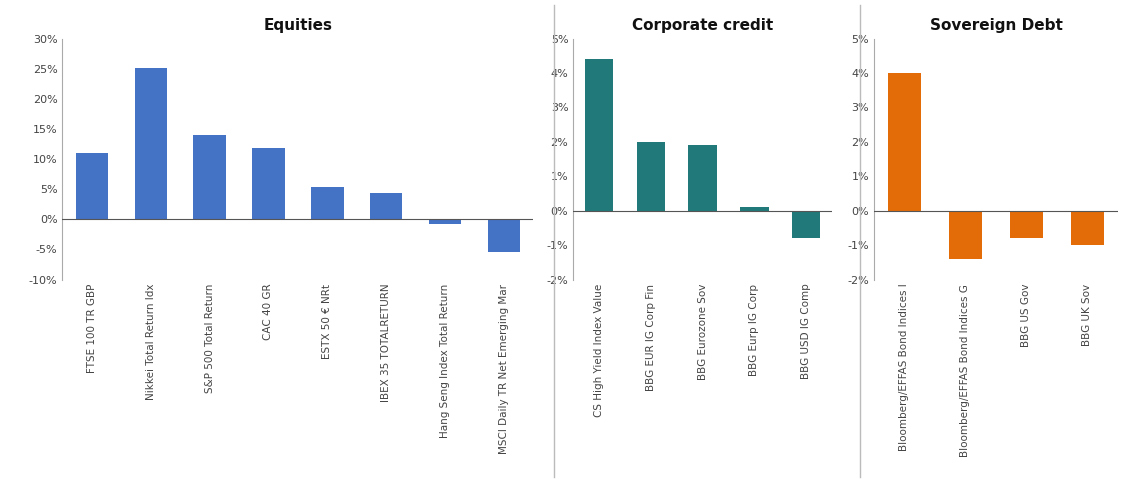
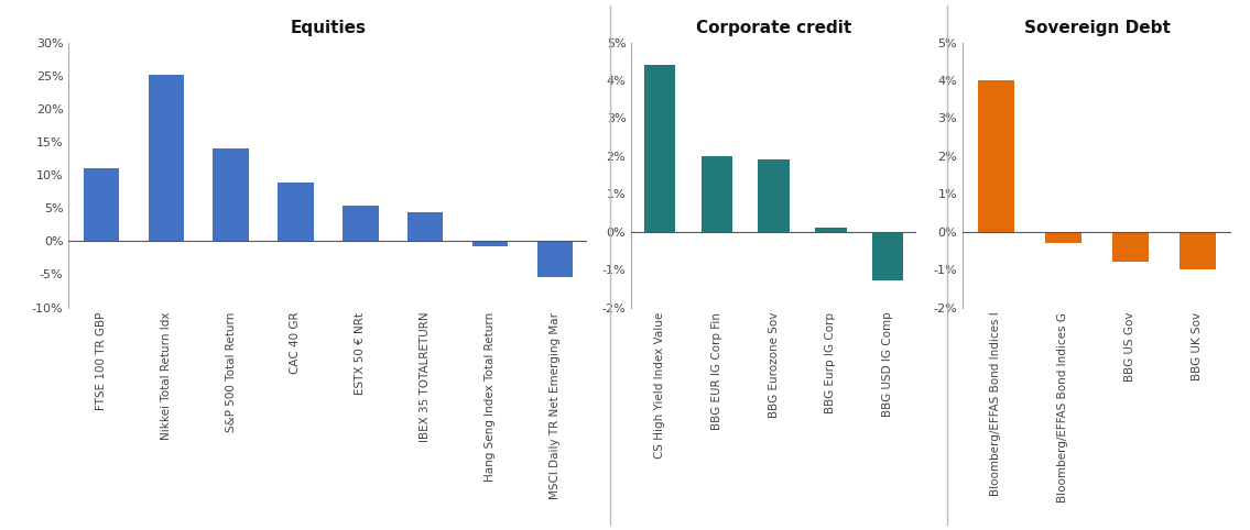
Equities/CAC 40 GR: 11.8% -> 8.9%
Corporate credit/BBG USD IG Comp: -0.8% -> -1.3%
Sovereign Debt/Bloomberg/EFFAS Bond Indices G: -1.4% -> -0.3%
